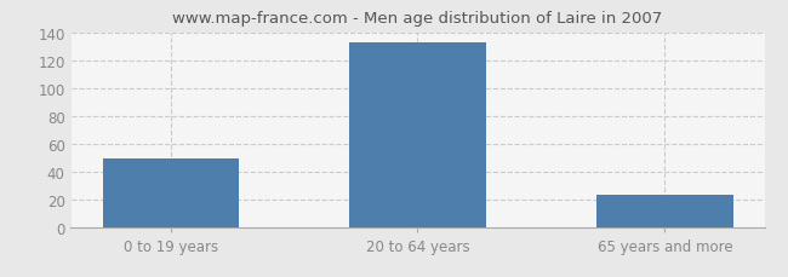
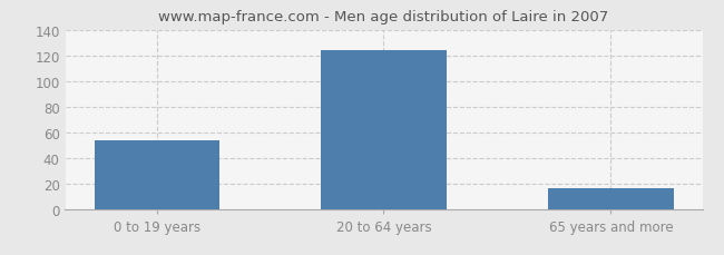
0 to 19 years: 49 -> 54
20 to 64 years: 133 -> 124
65 years and more: 23 -> 16
